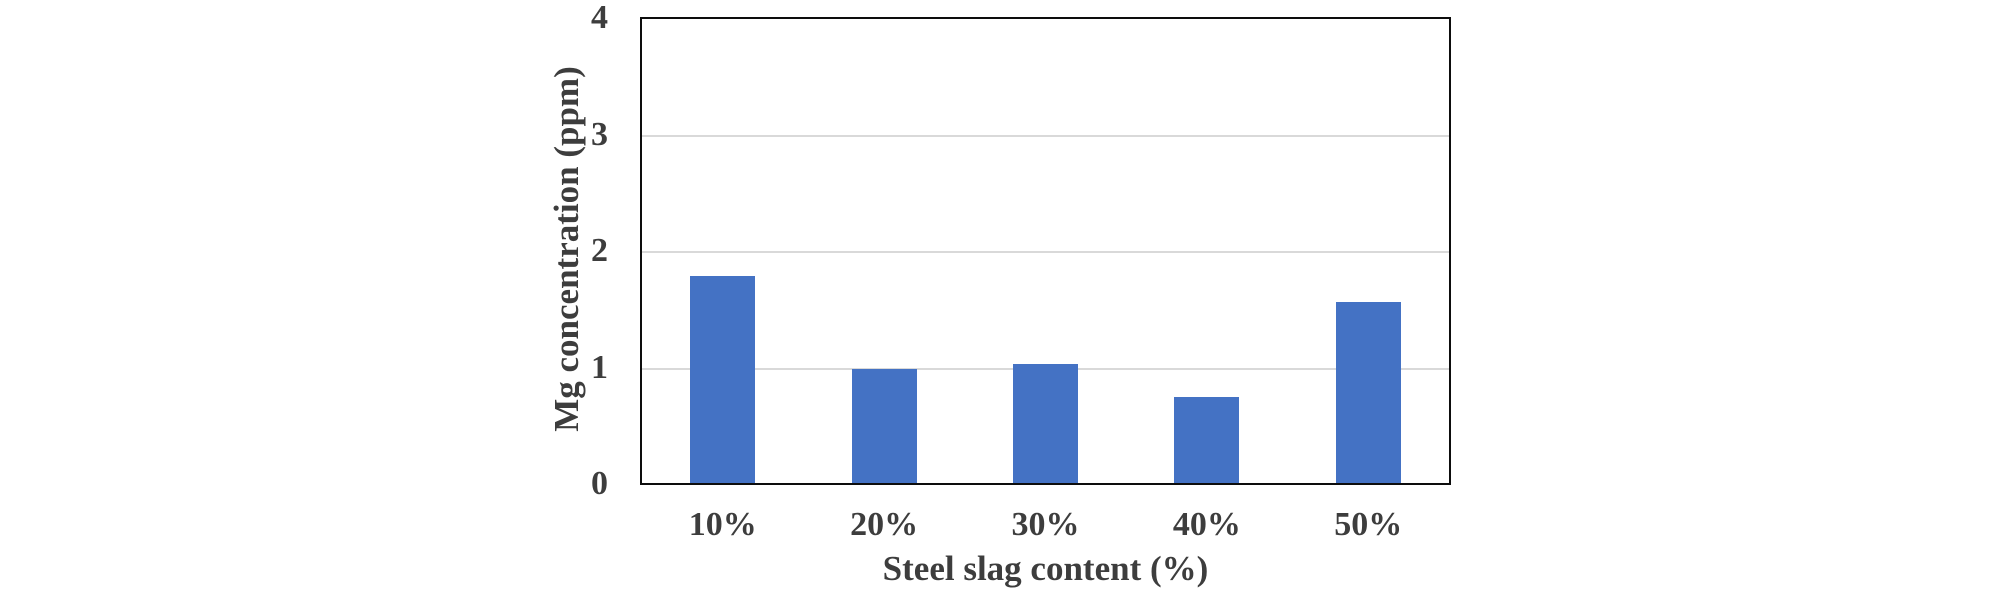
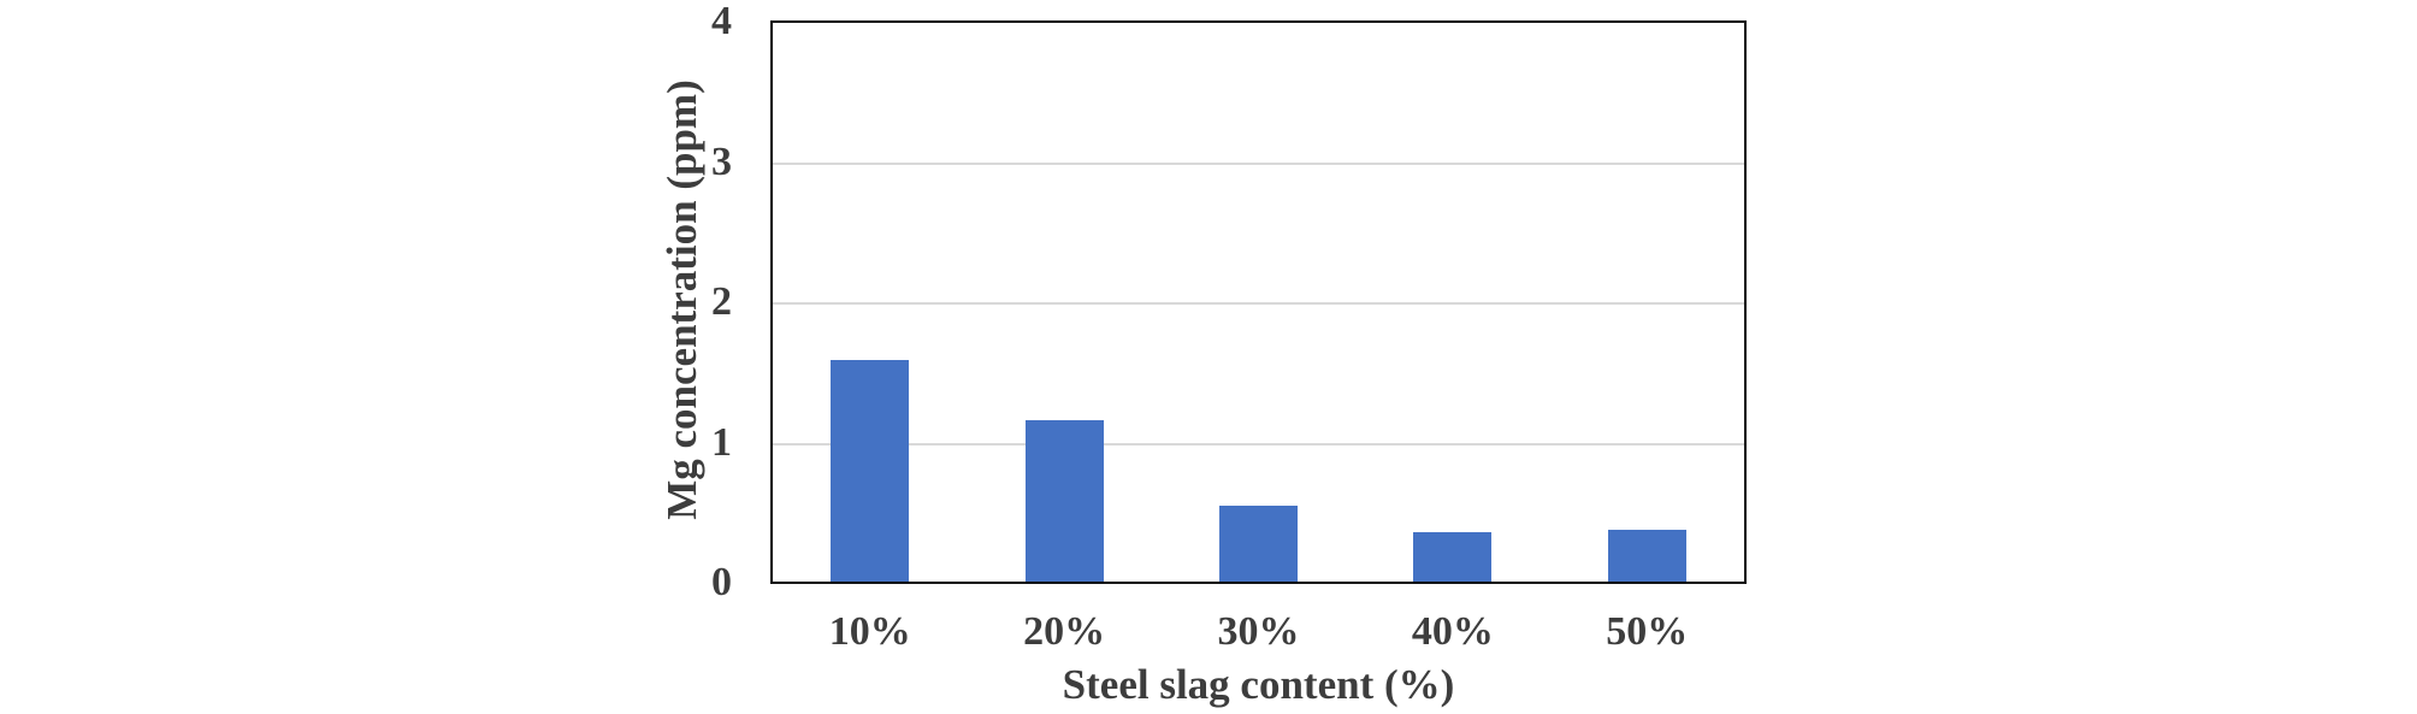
10%: 1.78 -> 1.58
20%: 0.98 -> 1.15
30%: 1.02 -> 0.54
40%: 0.74 -> 0.35
50%: 1.55 -> 0.37
